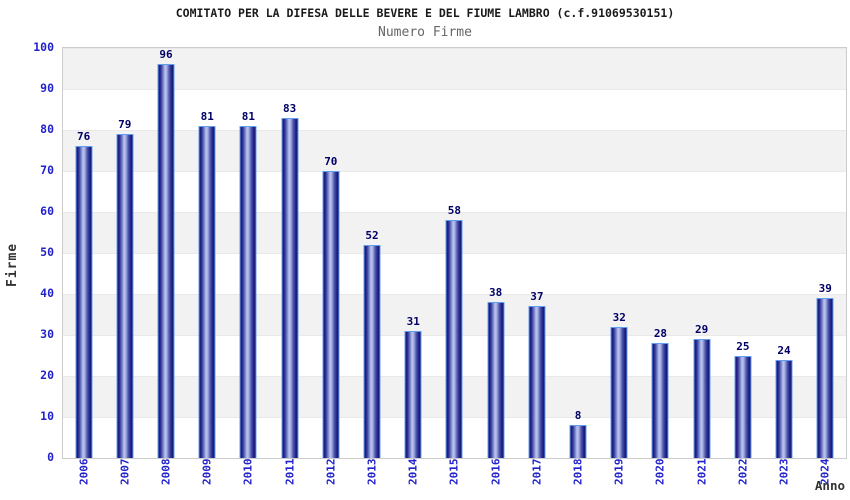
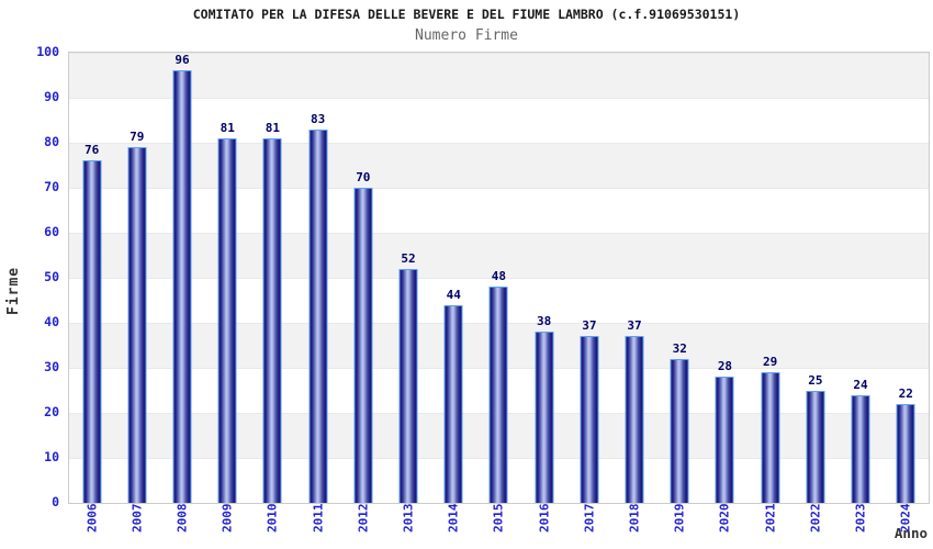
2014: 31 -> 44
2015: 58 -> 48
2018: 8 -> 37
2024: 39 -> 22
